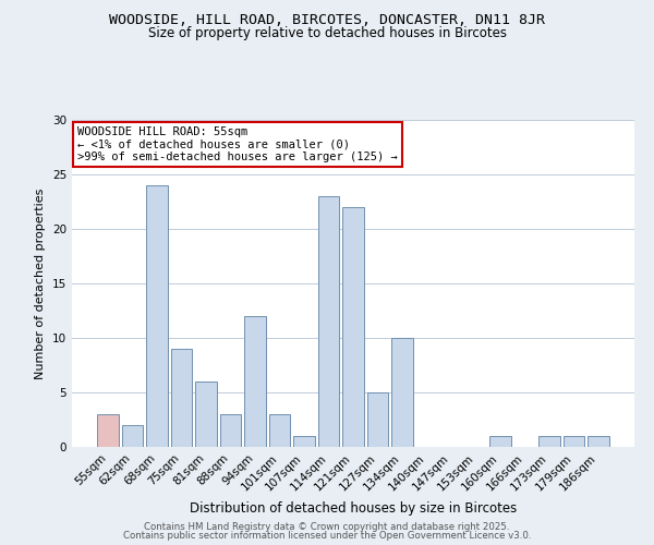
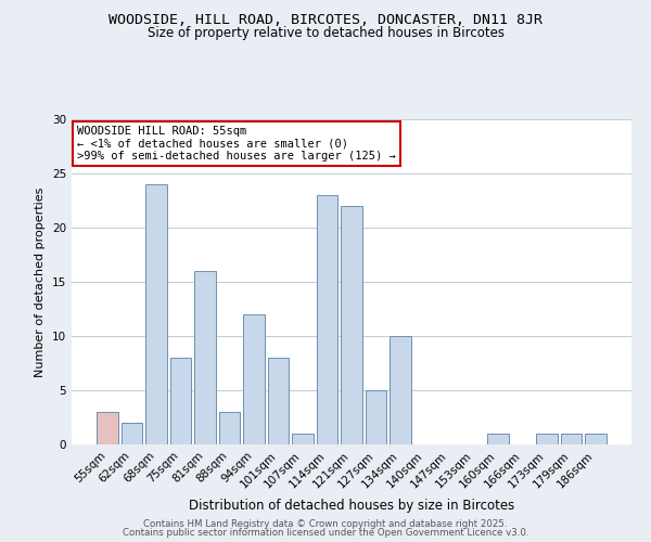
75sqm: 9 -> 8
81sqm: 6 -> 16
101sqm: 3 -> 8
